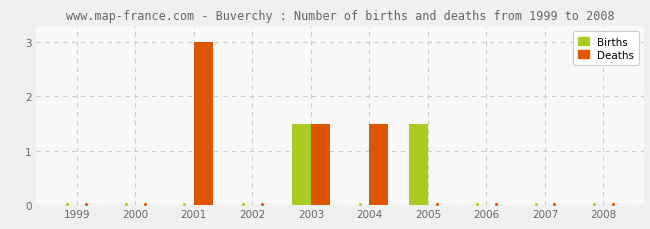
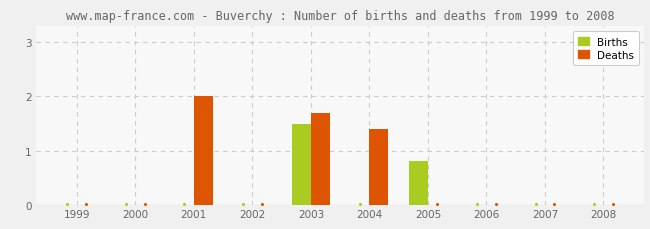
Deaths/2001: 3.0 -> 2.0
Deaths/2003: 1.5 -> 1.7
Deaths/2004: 1.5 -> 1.4
Births/2005: 1.5 -> 0.8
